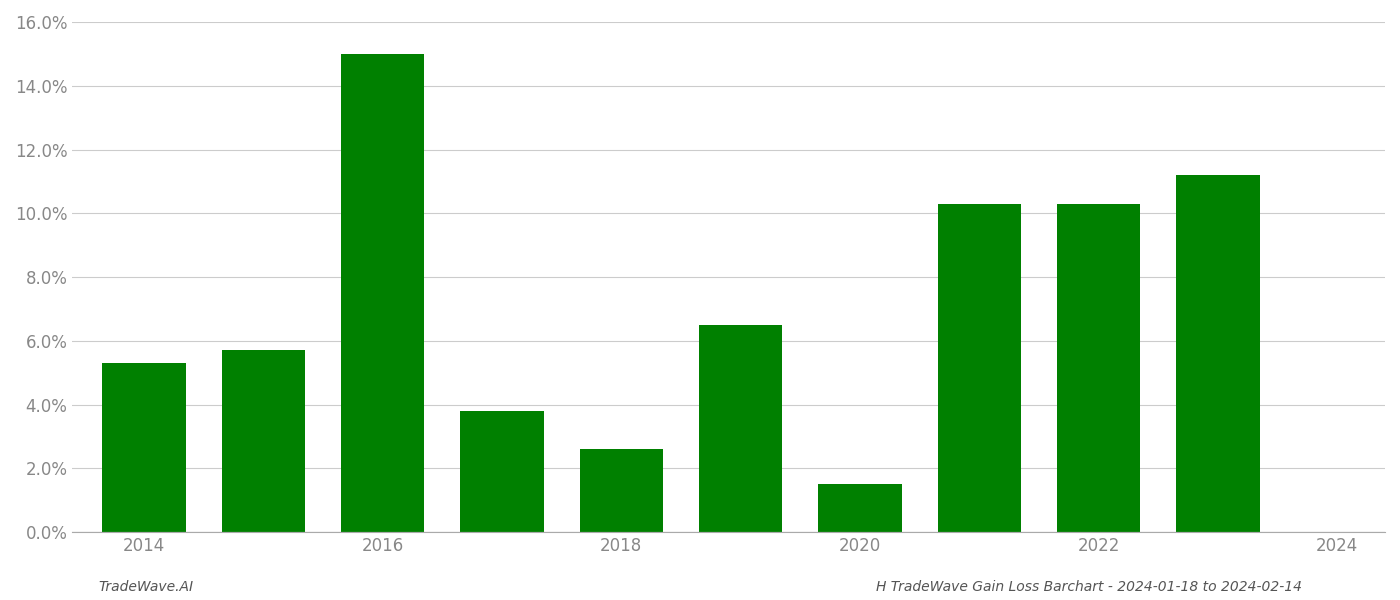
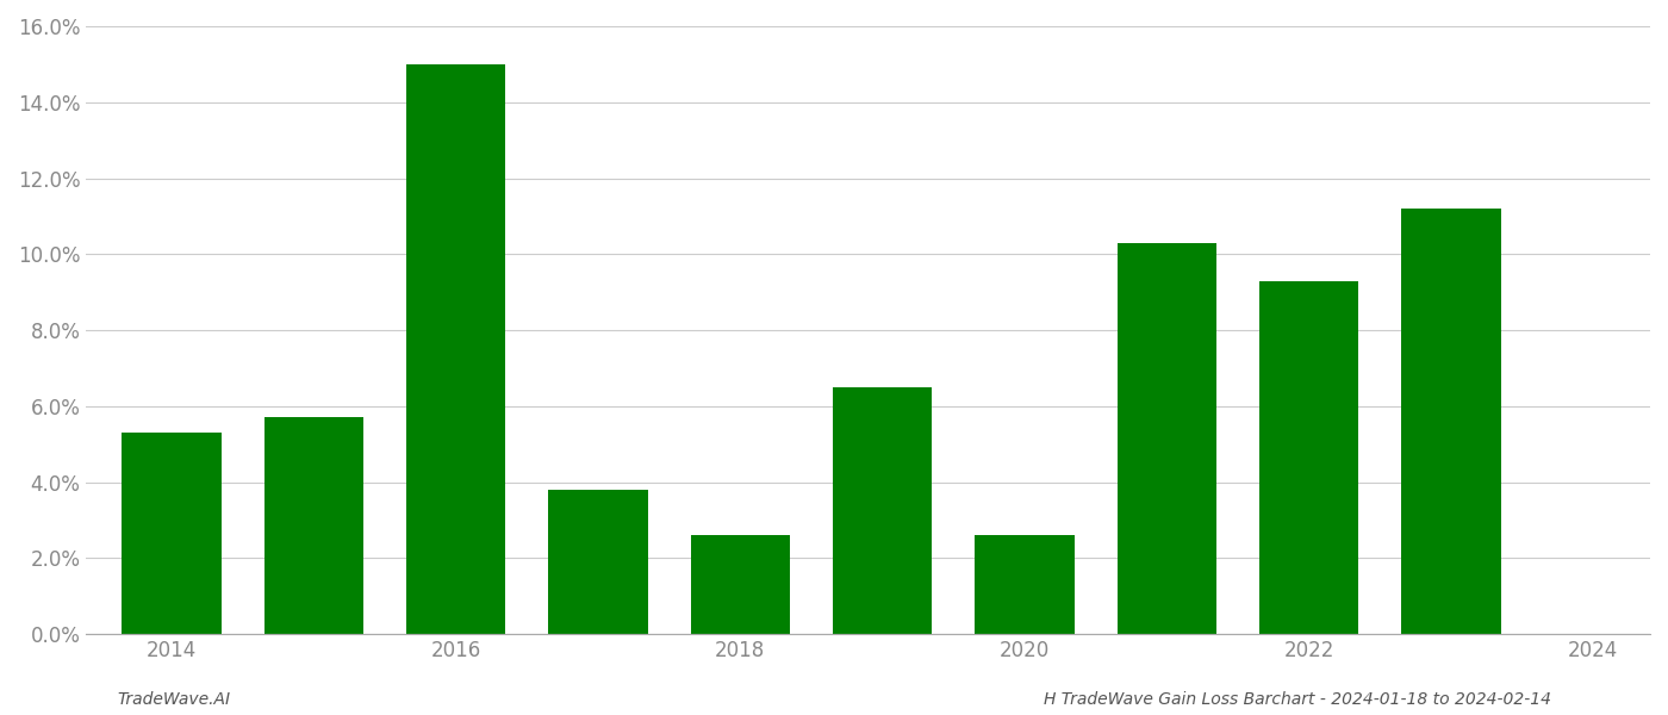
2020: 1.5% -> 2.6%
2022: 10.3% -> 9.3%
